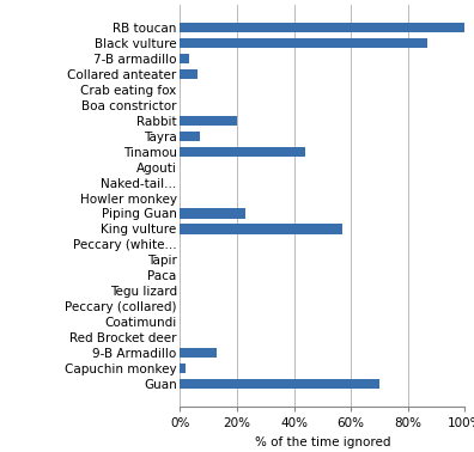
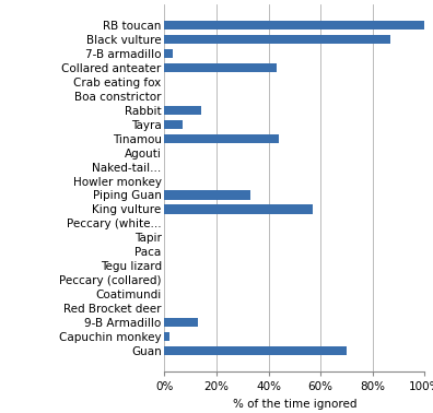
Collared anteater: 6% -> 43%
Rabbit: 20% -> 14%
Piping Guan: 23% -> 33%
